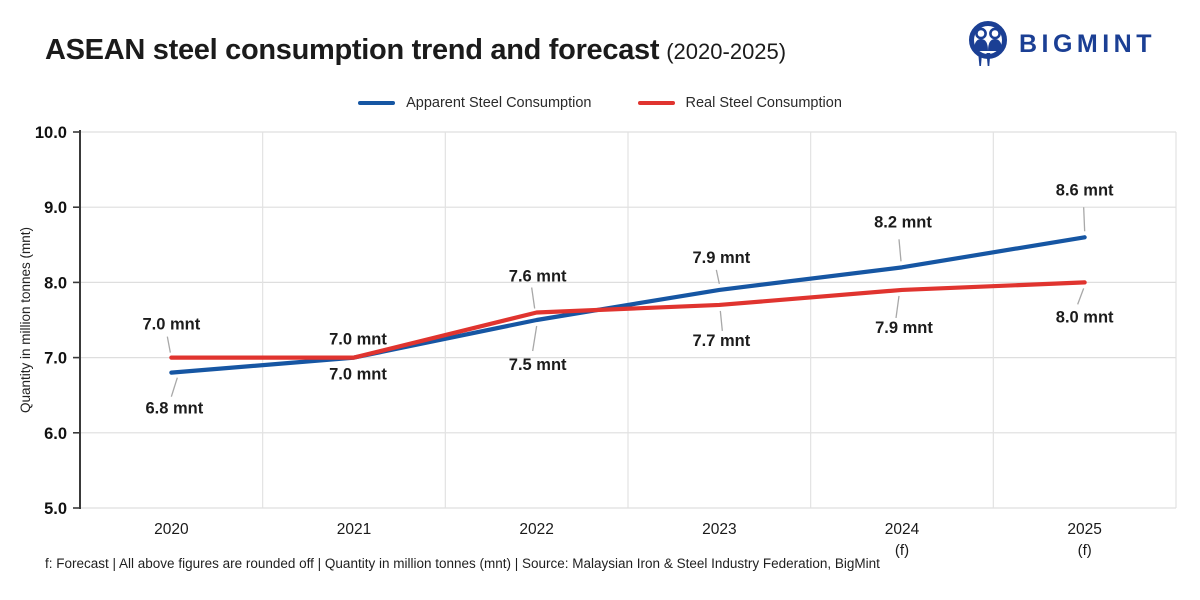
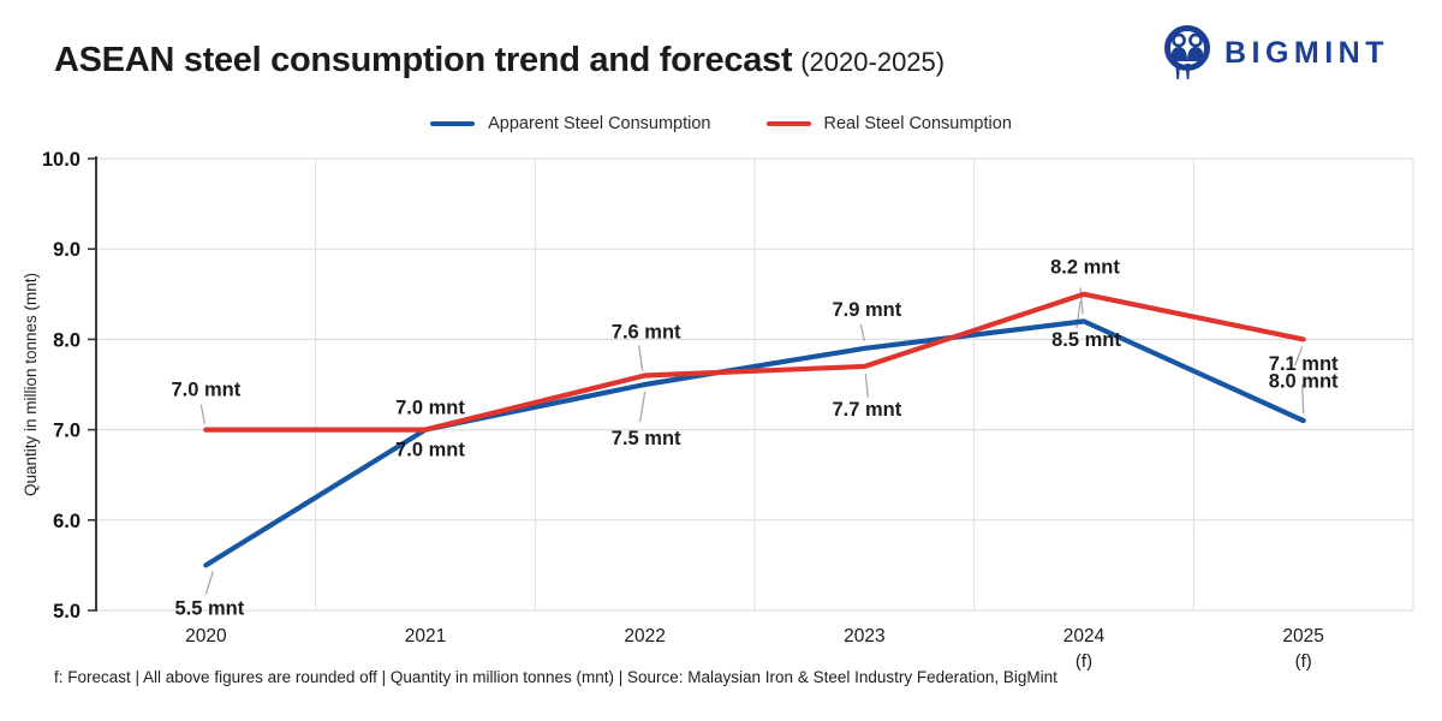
Apparent Steel Consumption/2020: 6.8 -> 5.5
Real Steel Consumption/2024: 7.9 -> 8.5
Apparent Steel Consumption/2025: 8.6 -> 7.1
